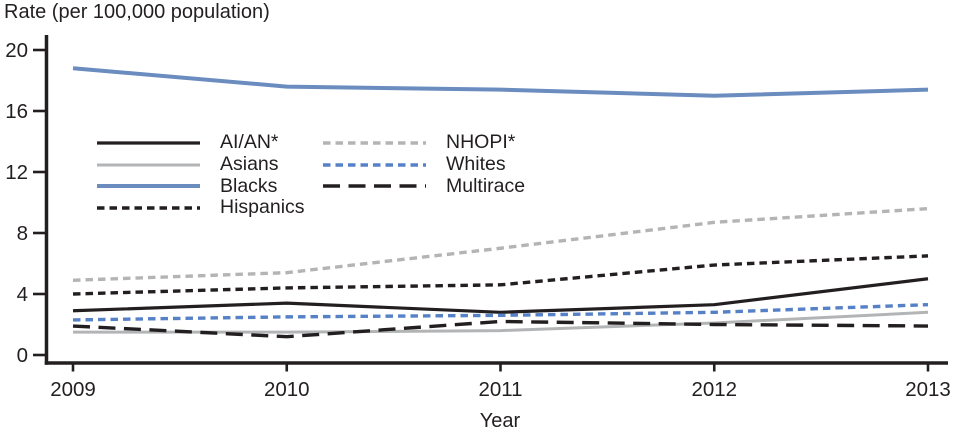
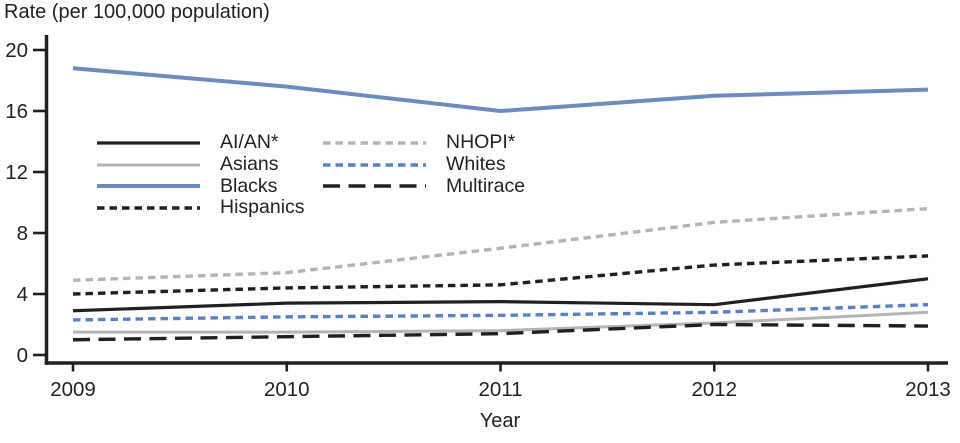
Multirace/2009: 1.9 -> 1.0
AI/AN*/2011: 2.8 -> 3.5
Blacks/2011: 17.4 -> 16.0
Multirace/2011: 2.2 -> 1.4
